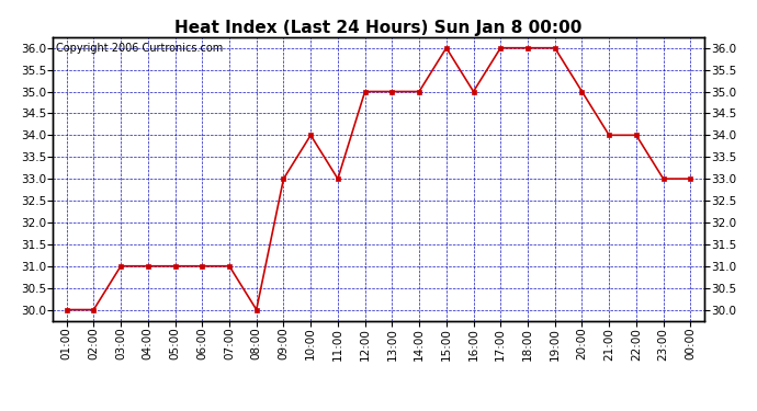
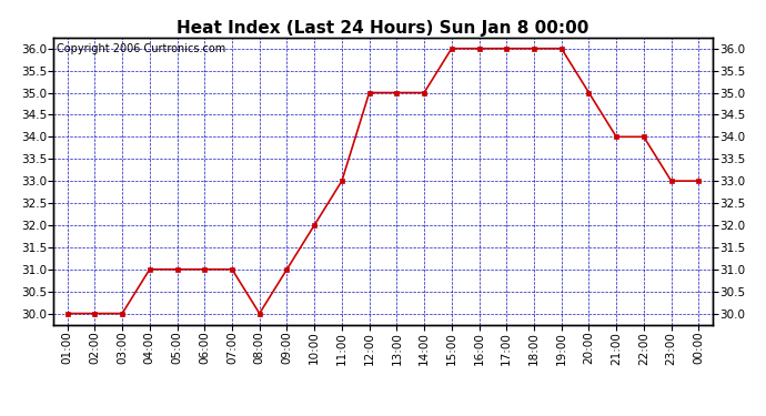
03:00: 31 -> 30
09:00: 33 -> 31
10:00: 34 -> 32
16:00: 35 -> 36
